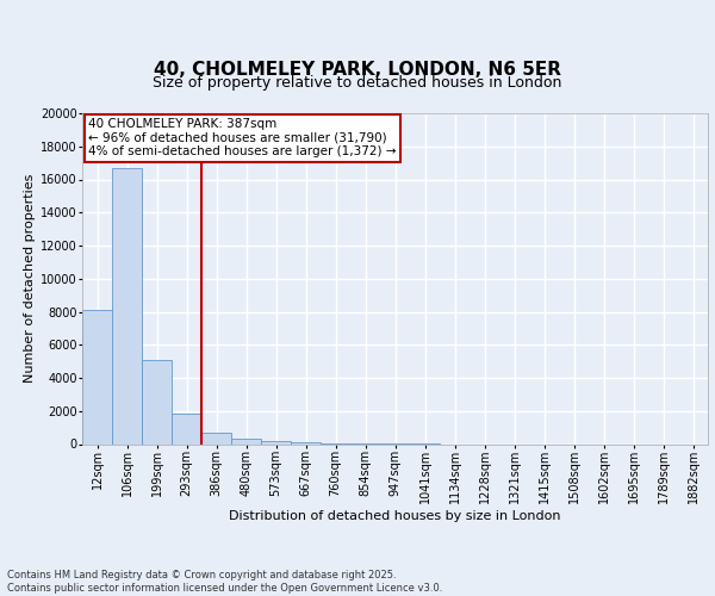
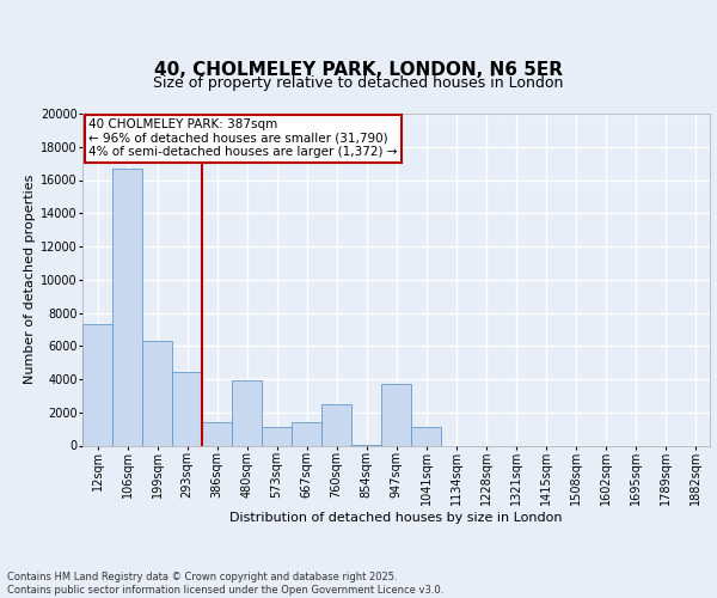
12sqm: 8100 -> 7300
199sqm: 5100 -> 6300
293sqm: 1800 -> 4400
386sqm: 700 -> 1400
480sqm: 300 -> 3900
573sqm: 200 -> 1100
667sqm: 100 -> 1400
760sqm: 0 -> 2500
947sqm: 0 -> 3700
1041sqm: 0 -> 1100
